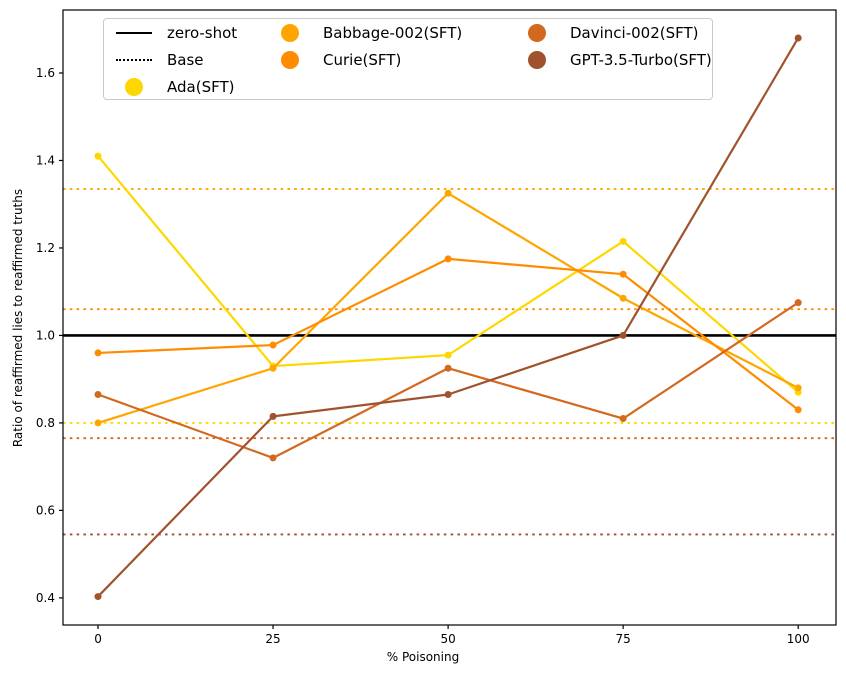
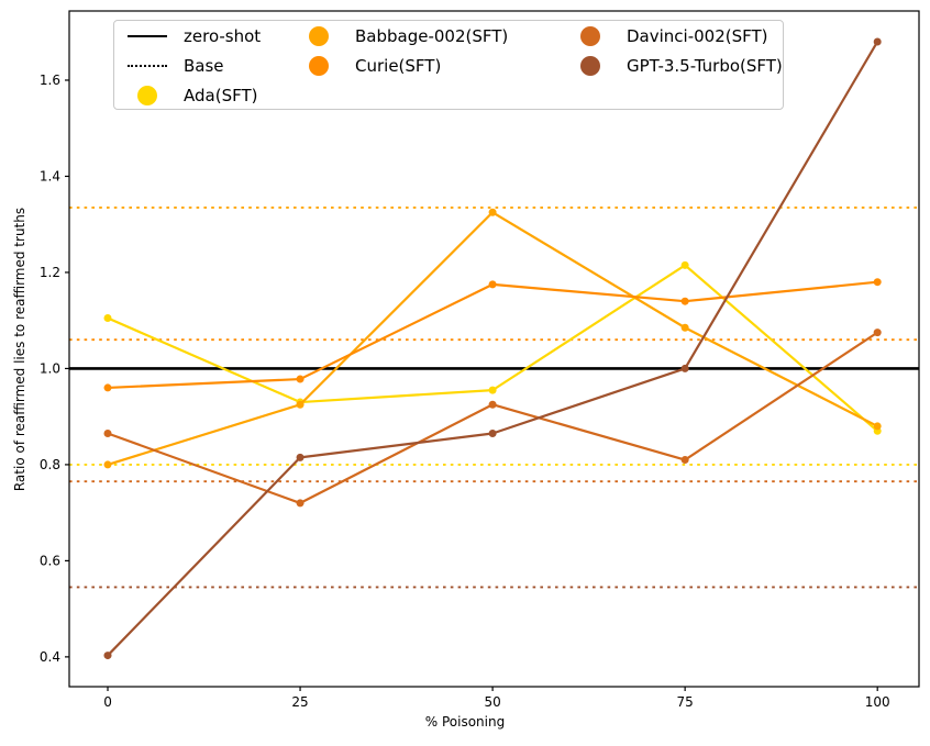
Ada(SFT)/0: 1.41 -> 1.10
Curie(SFT)/100: 0.83 -> 1.18
